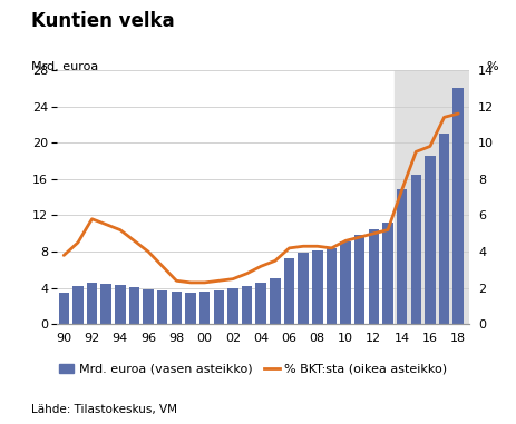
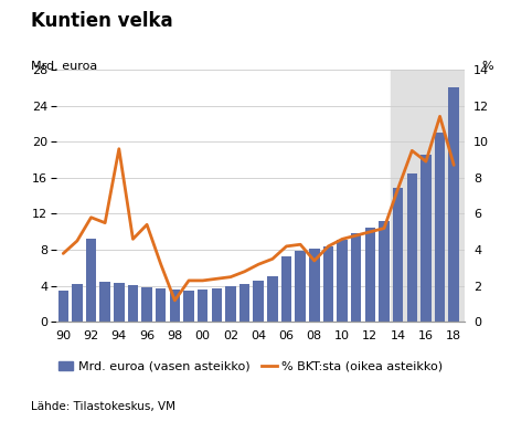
Mrd. euroa (vasen asteikko)/92: 4.6 -> 9.2
% BKT:sta (oikea asteikko)/94: 5.2 -> 9.6
% BKT:sta (oikea asteikko)/96: 4.0 -> 5.4
% BKT:sta (oikea asteikko)/98: 2.4 -> 1.2
% BKT:sta (oikea asteikko)/08: 4.3 -> 3.4
% BKT:sta (oikea asteikko)/16: 9.8 -> 8.9
% BKT:sta (oikea asteikko)/18: 11.6 -> 8.7
